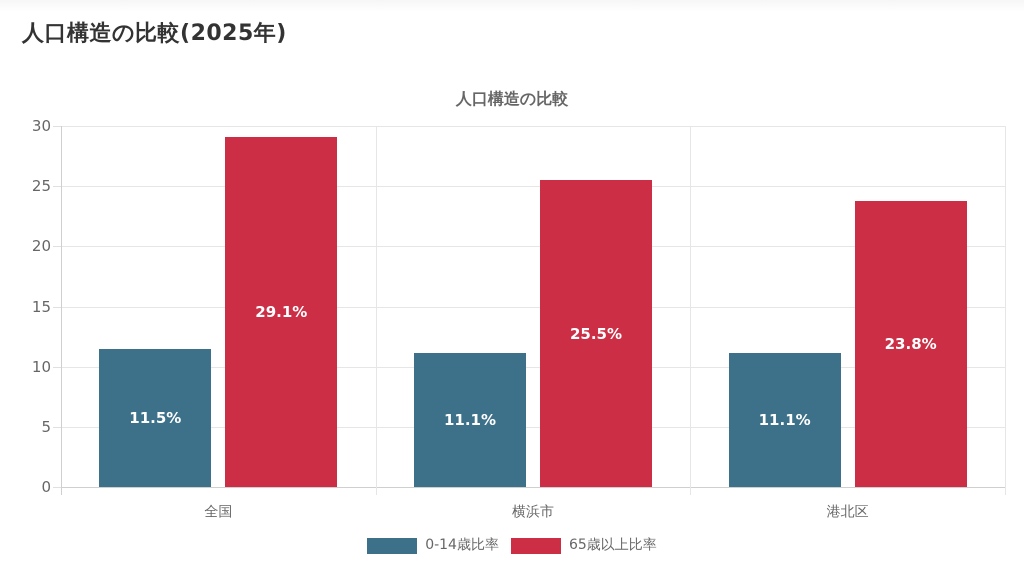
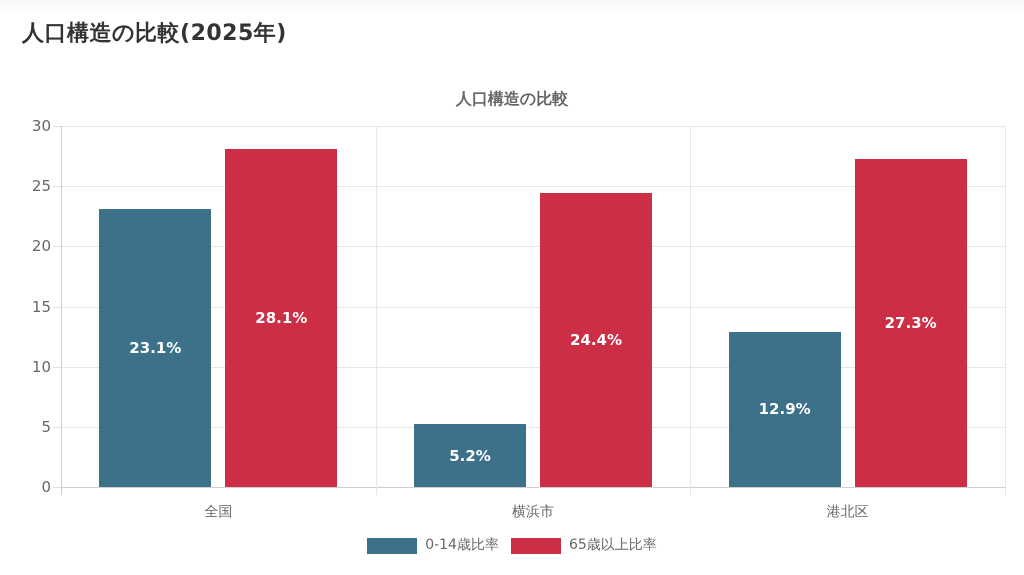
0-14歳比率/全国: 11.5% -> 23.1%
65歳以上比率/全国: 29.1% -> 28.1%
0-14歳比率/横浜市: 11.1% -> 5.2%
65歳以上比率/横浜市: 25.5% -> 24.4%
0-14歳比率/港北区: 11.1% -> 12.9%
65歳以上比率/港北区: 23.8% -> 27.3%
